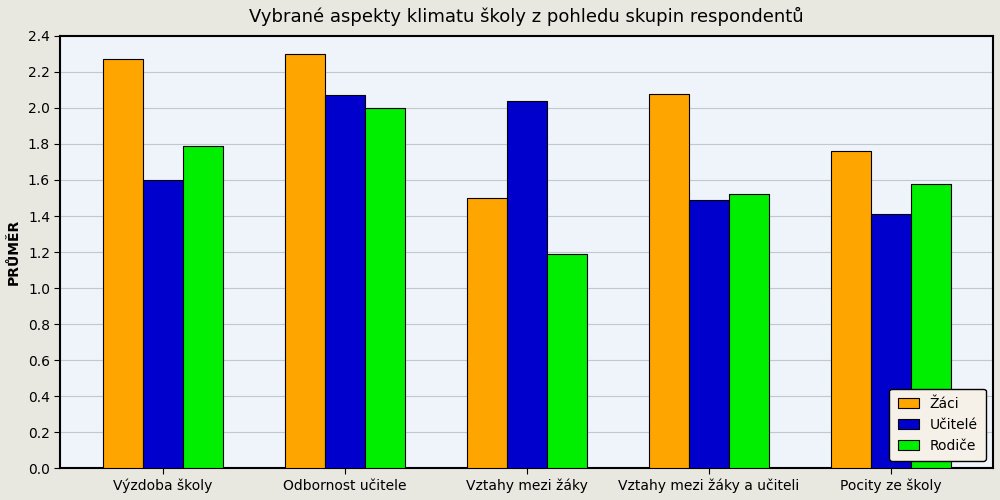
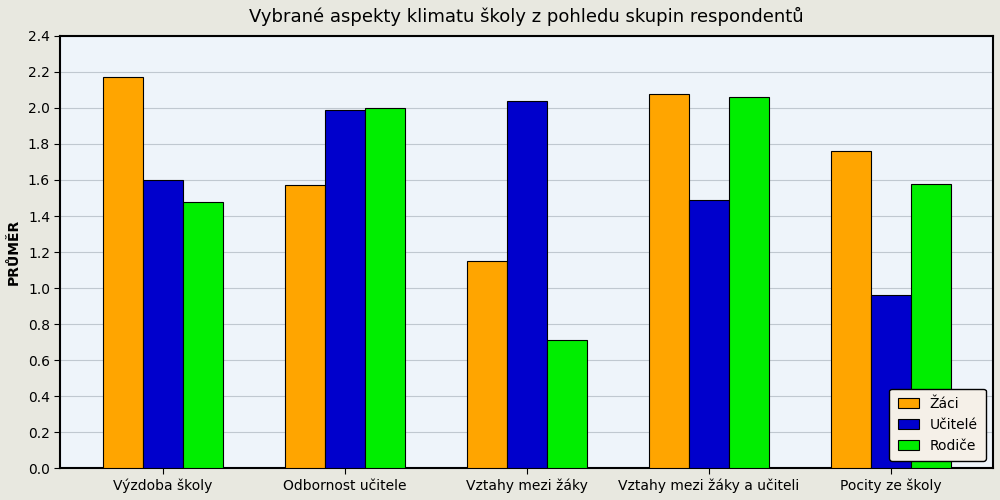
Žáci/Výzdoba školy: 2.27 -> 2.17
Rodiče/Výzdoba školy: 1.79 -> 1.48
Žáci/Odbornost učitele: 2.30 -> 1.57
Učitelé/Odbornost učitele: 2.07 -> 1.99
Žáci/Vztahy mezi žáky: 1.50 -> 1.15
Rodiče/Vztahy mezi žáky: 1.19 -> 0.71
Rodiče/Vztahy mezi žáky a učiteli: 1.52 -> 2.06
Učitelé/Pocity ze školy: 1.41 -> 0.96
